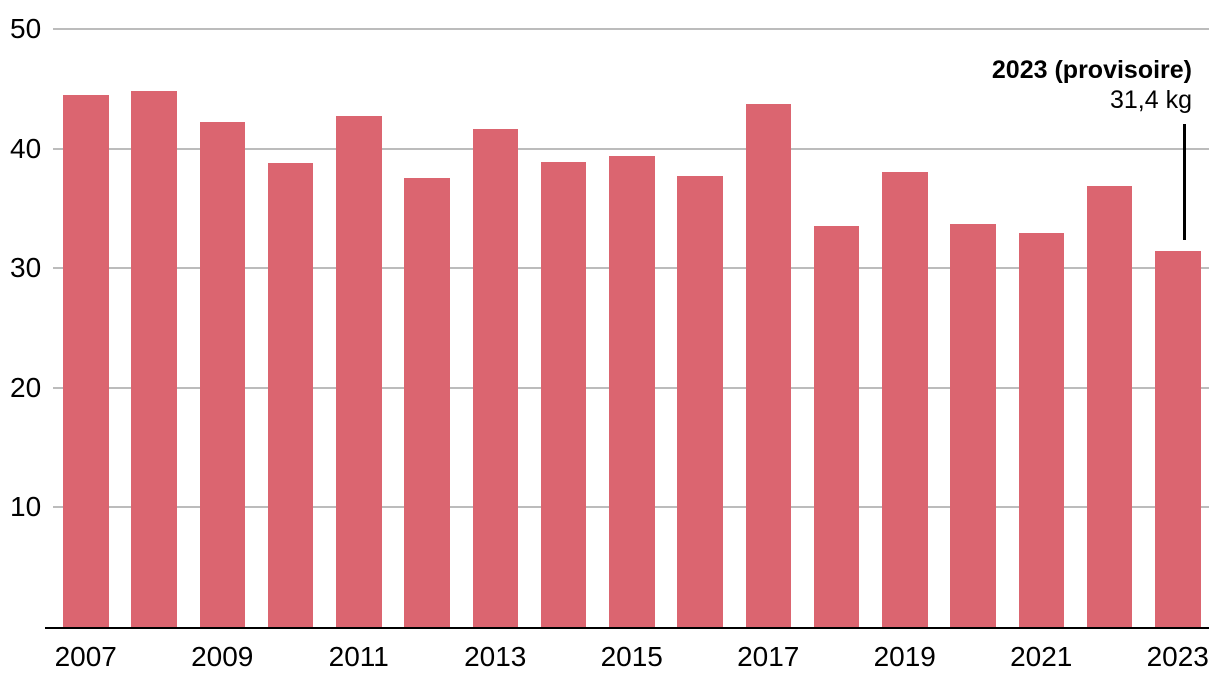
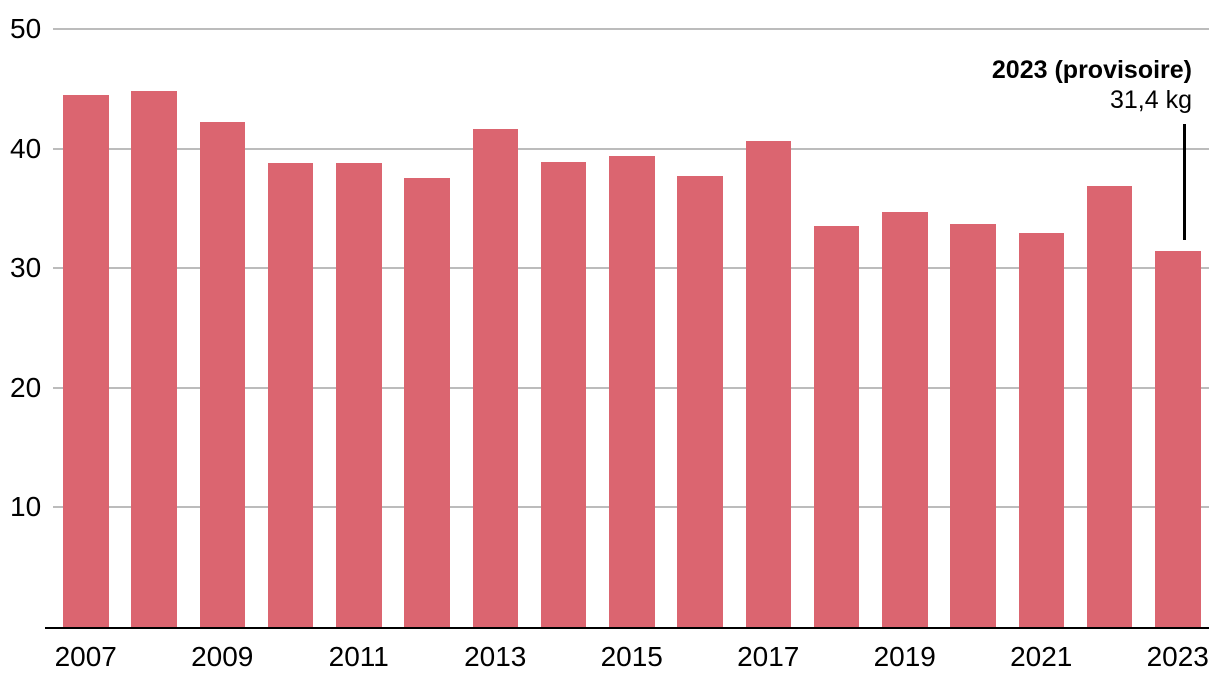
2011: 42.7 -> 38.8
2017: 43.7 -> 40.6
2019: 38.0 -> 34.7
